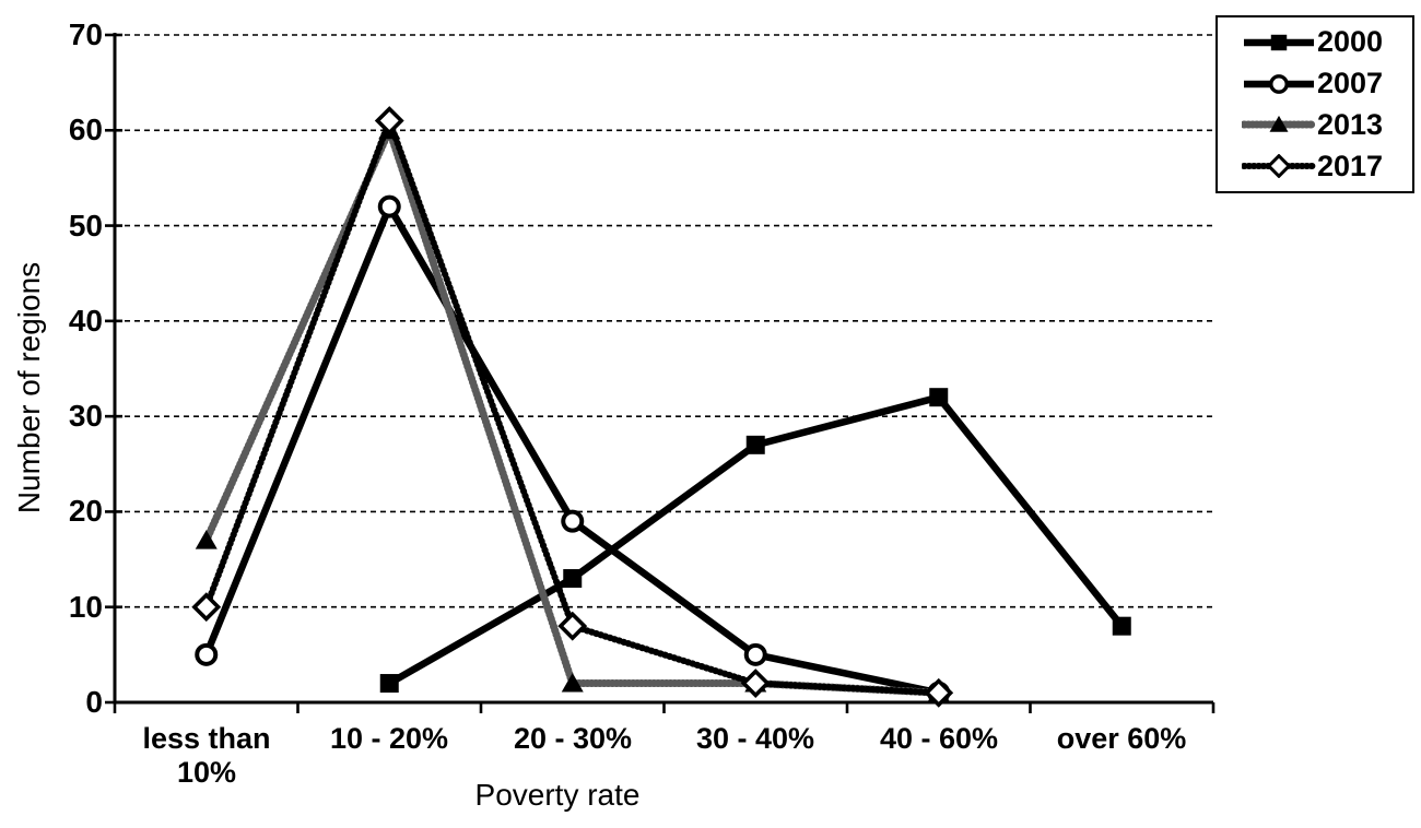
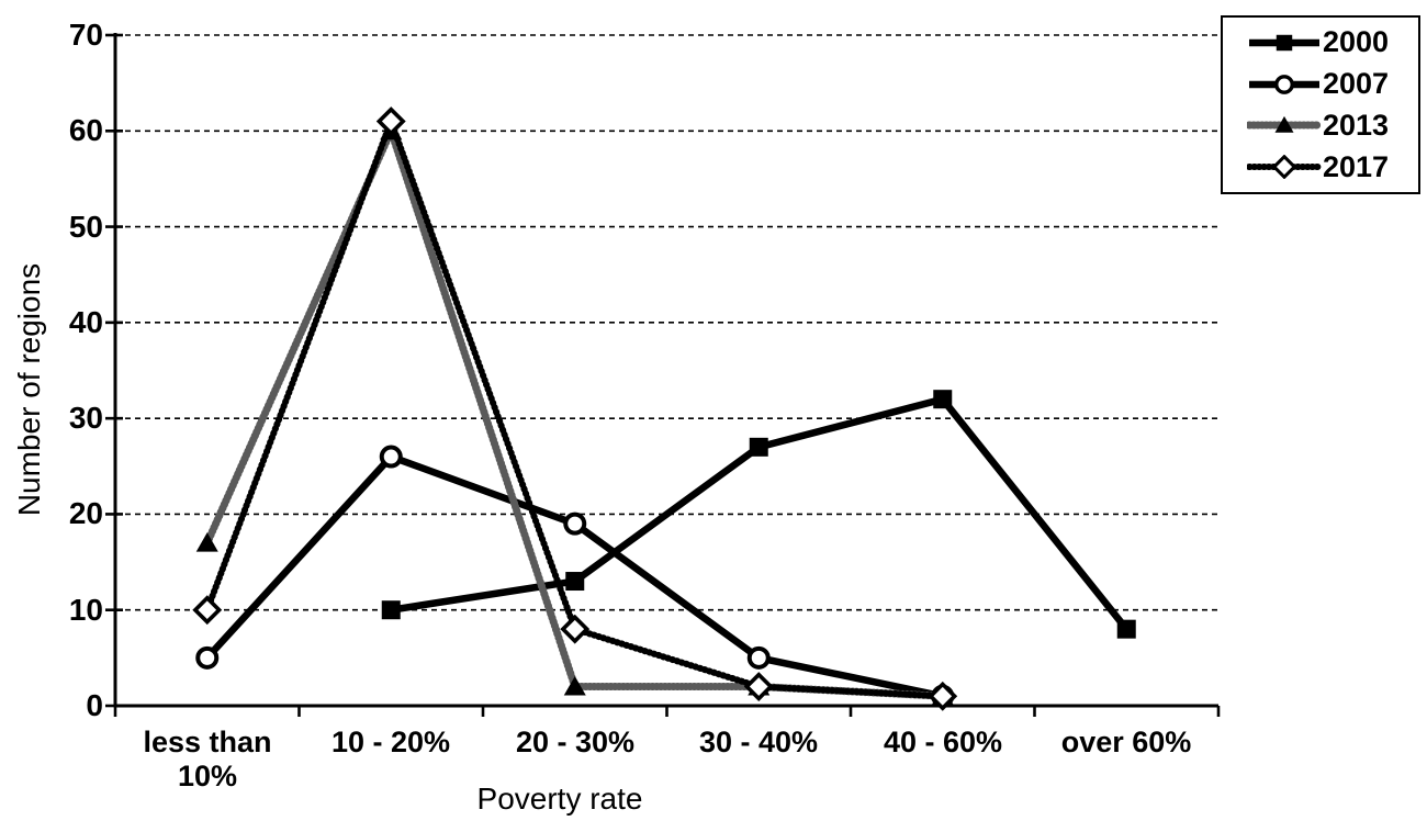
2000/10 - 20%: 2 -> 10
2007/10 - 20%: 52 -> 26
